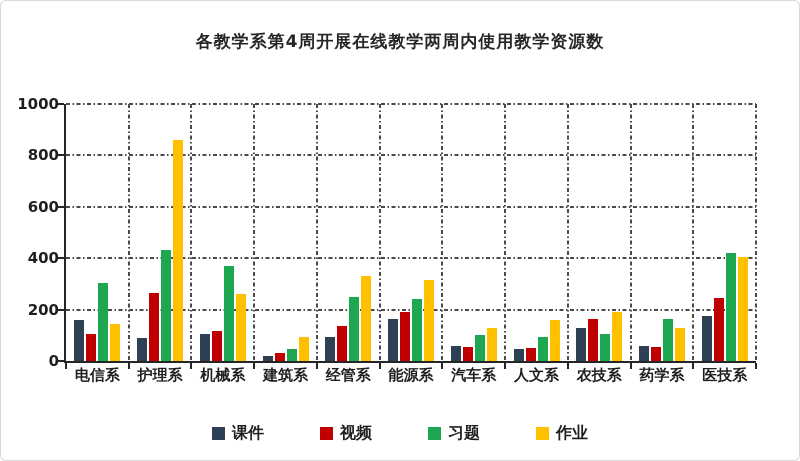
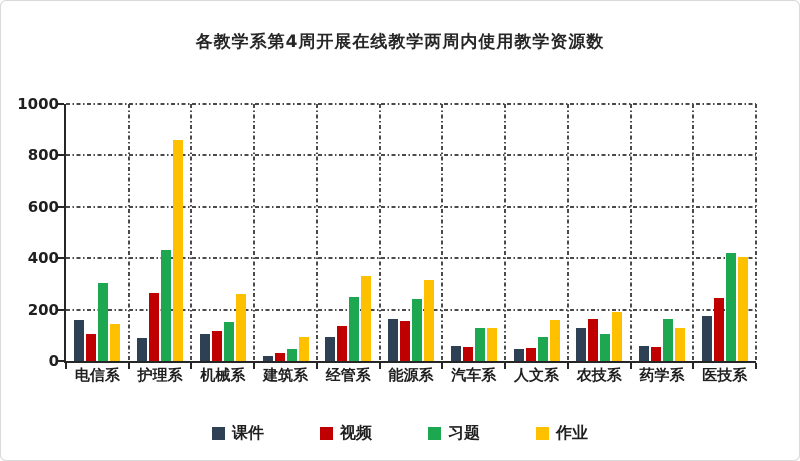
习题/机械系: 370 -> 150
视频/能源系: 190 -> 160
习题/汽车系: 100 -> 130
